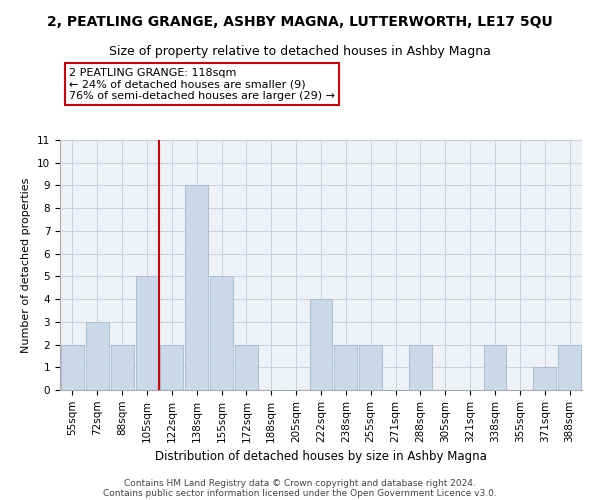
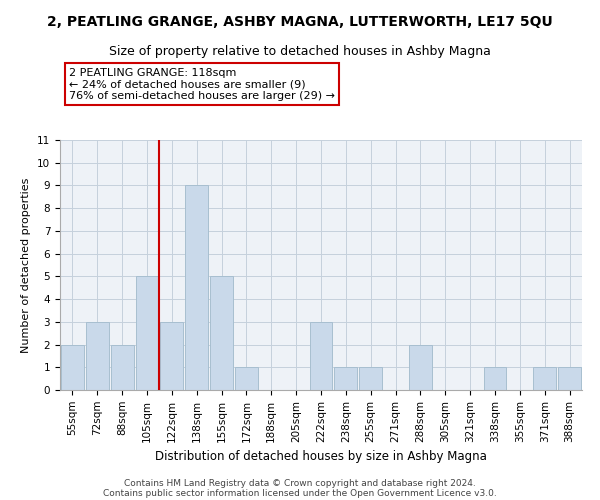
122sqm: 2 -> 3
172sqm: 2 -> 1
222sqm: 4 -> 3
238sqm: 2 -> 1
255sqm: 2 -> 1
338sqm: 2 -> 1
388sqm: 2 -> 1
